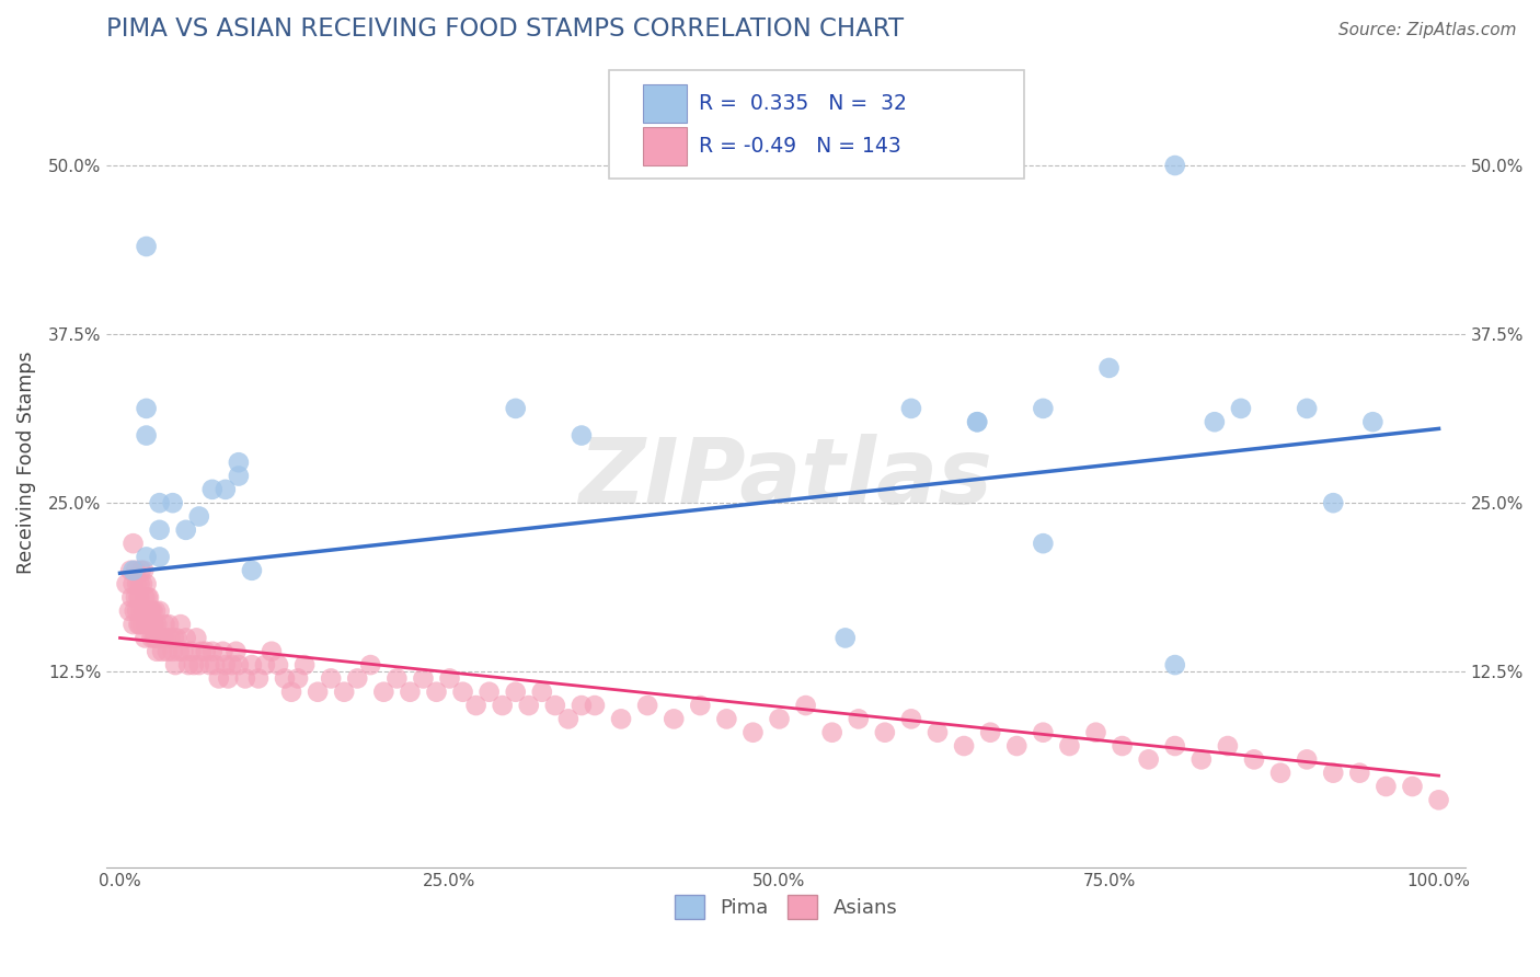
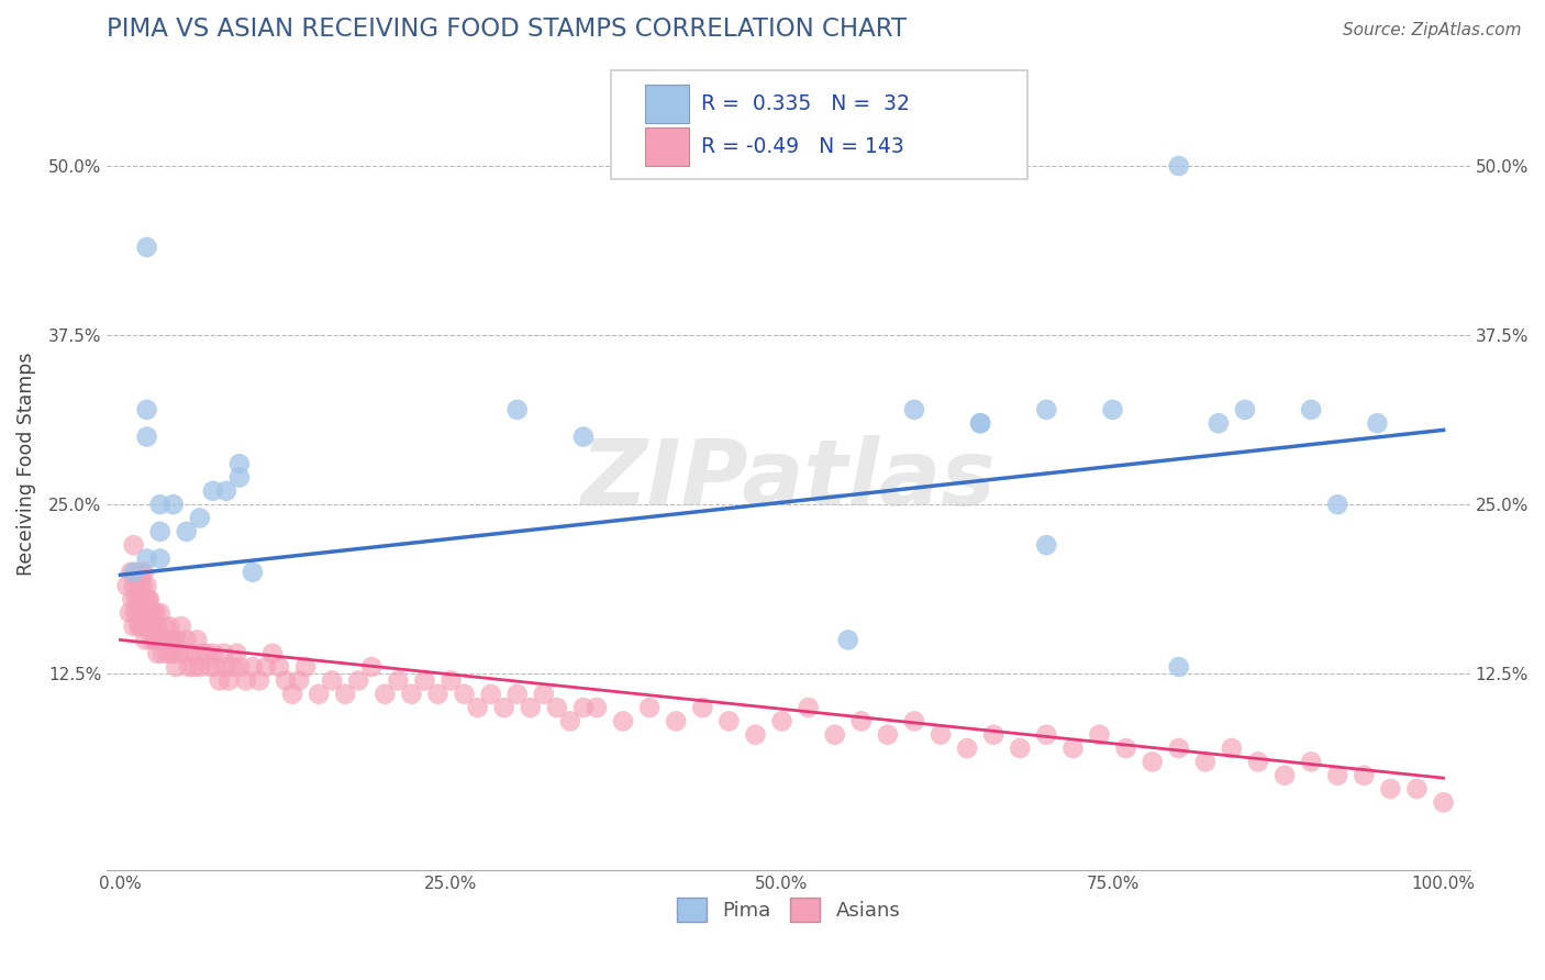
Pima/75.0%: 35% -> 32%
